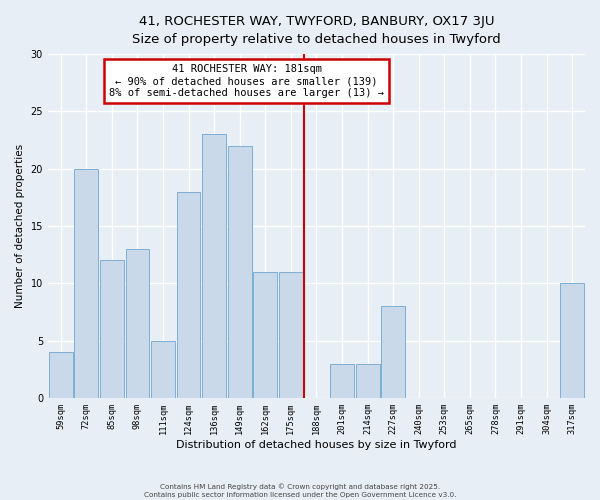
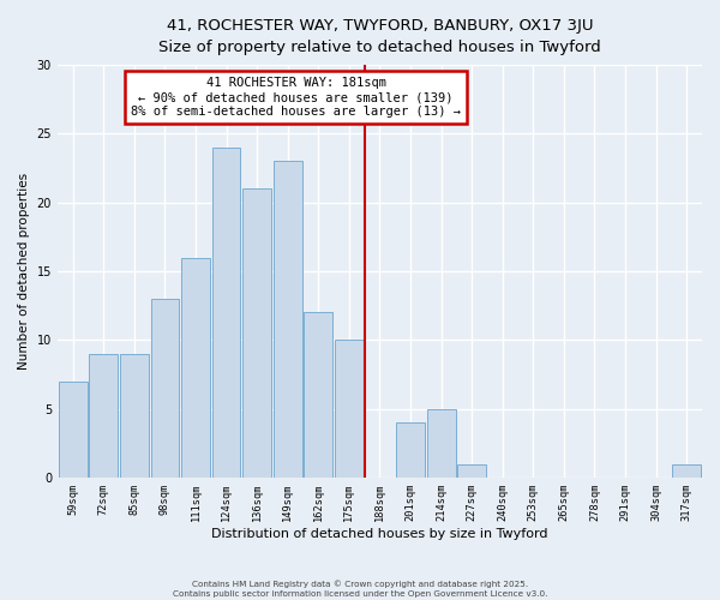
59sqm: 4 -> 7
72sqm: 20 -> 9
85sqm: 12 -> 9
111sqm: 5 -> 16
124sqm: 18 -> 24
136sqm: 23 -> 21
149sqm: 22 -> 23
162sqm: 11 -> 12
175sqm: 11 -> 10
201sqm: 3 -> 4
214sqm: 3 -> 5
227sqm: 8 -> 1
317sqm: 10 -> 1
